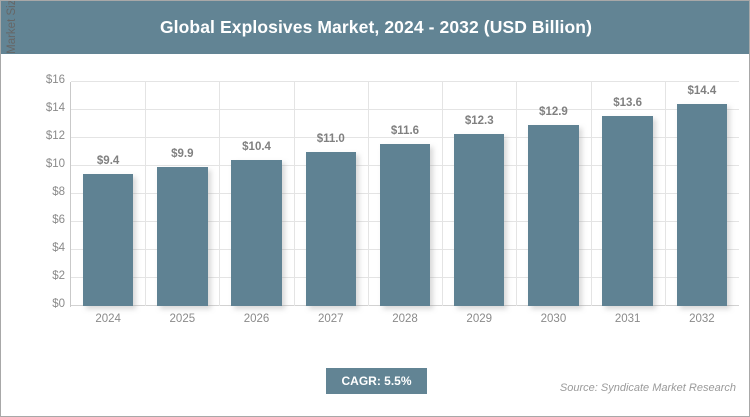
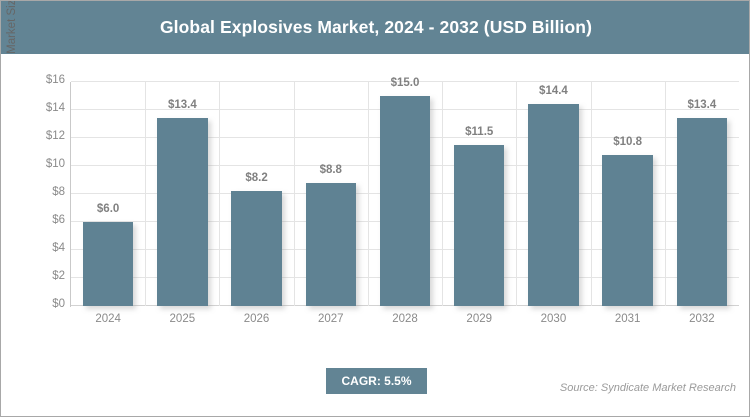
2024: $9.4 -> $6.0
2025: $9.9 -> $13.4
2026: $10.4 -> $8.2
2027: $11.0 -> $8.8
2028: $11.6 -> $15.0
2029: $12.3 -> $11.5
2030: $12.9 -> $14.4
2031: $13.6 -> $10.8
2032: $14.4 -> $13.4
